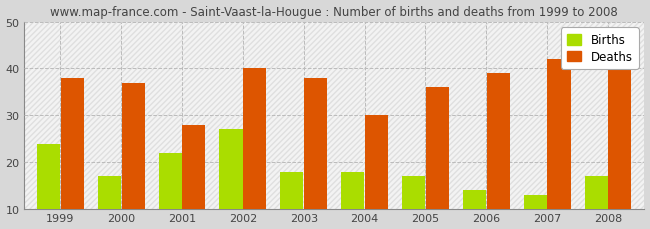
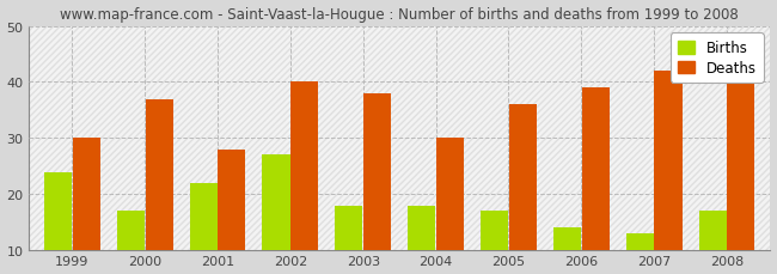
Deaths/1999: 38 -> 30
